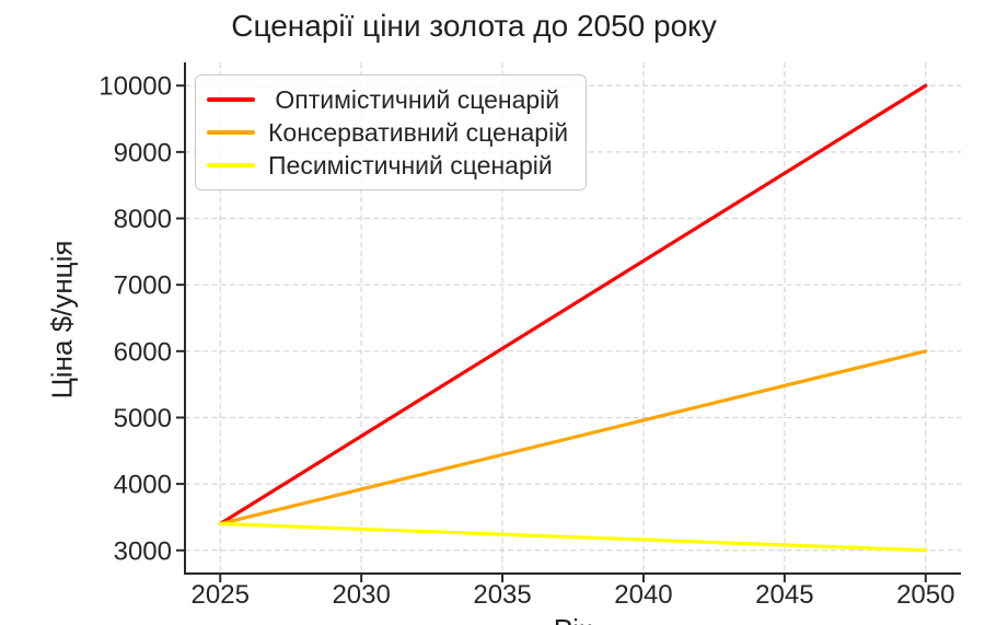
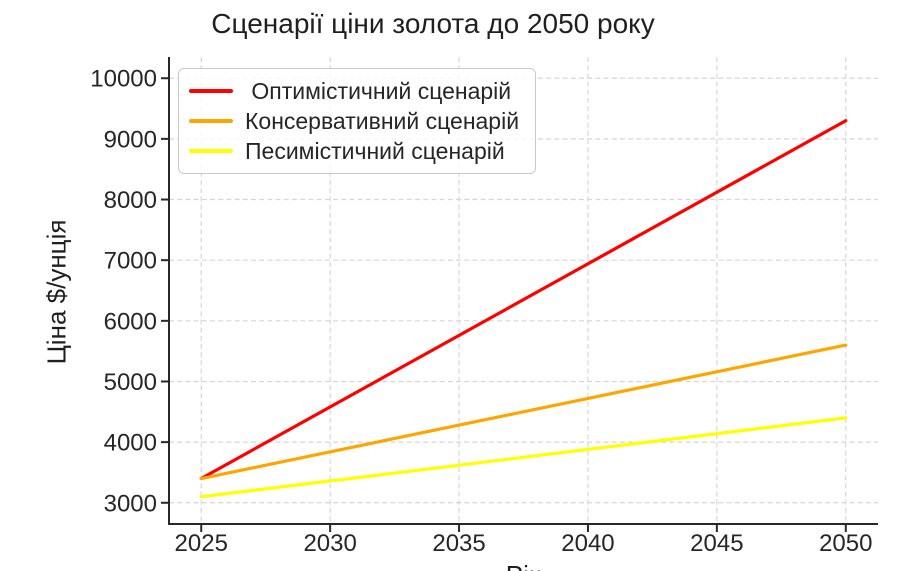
Песимістичний сценарій/2025: 3400 -> 3100
Оптимістичний сценарій/2050: 10000 -> 9300
Консервативний сценарій/2050: 6000 -> 5600
Песимістичний сценарій/2050: 3000 -> 4400
